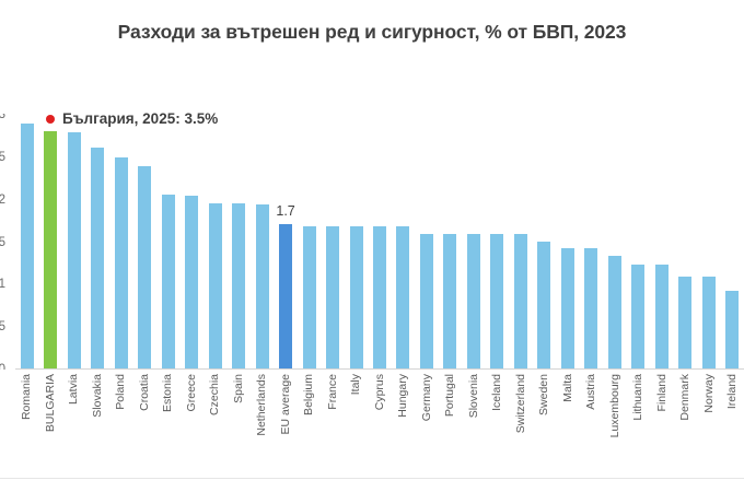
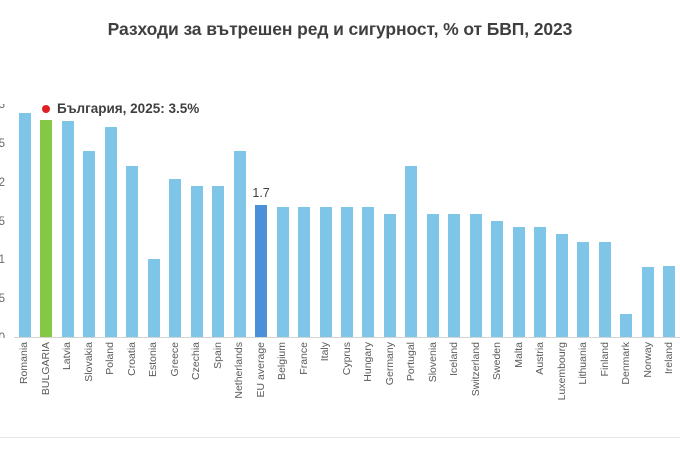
Slovakia: 2.6 -> 2.4
Poland: 2.5 -> 2.7
Croatia: 2.4 -> 2.2
Estonia: 2.0 -> 1.0
Netherlands: 1.9 -> 2.4
Portugal: 1.6 -> 2.2
Denmark: 1.1 -> 0.3
Norway: 1.1 -> 0.9
